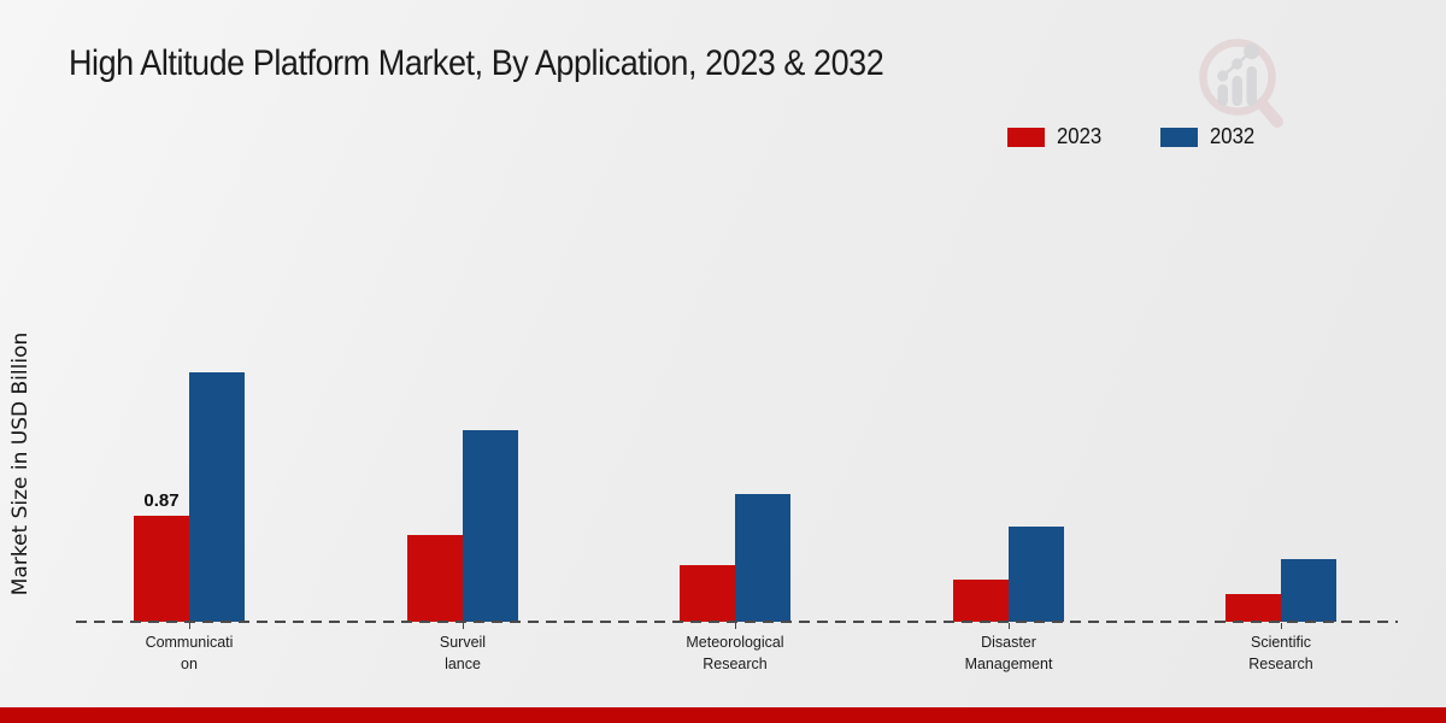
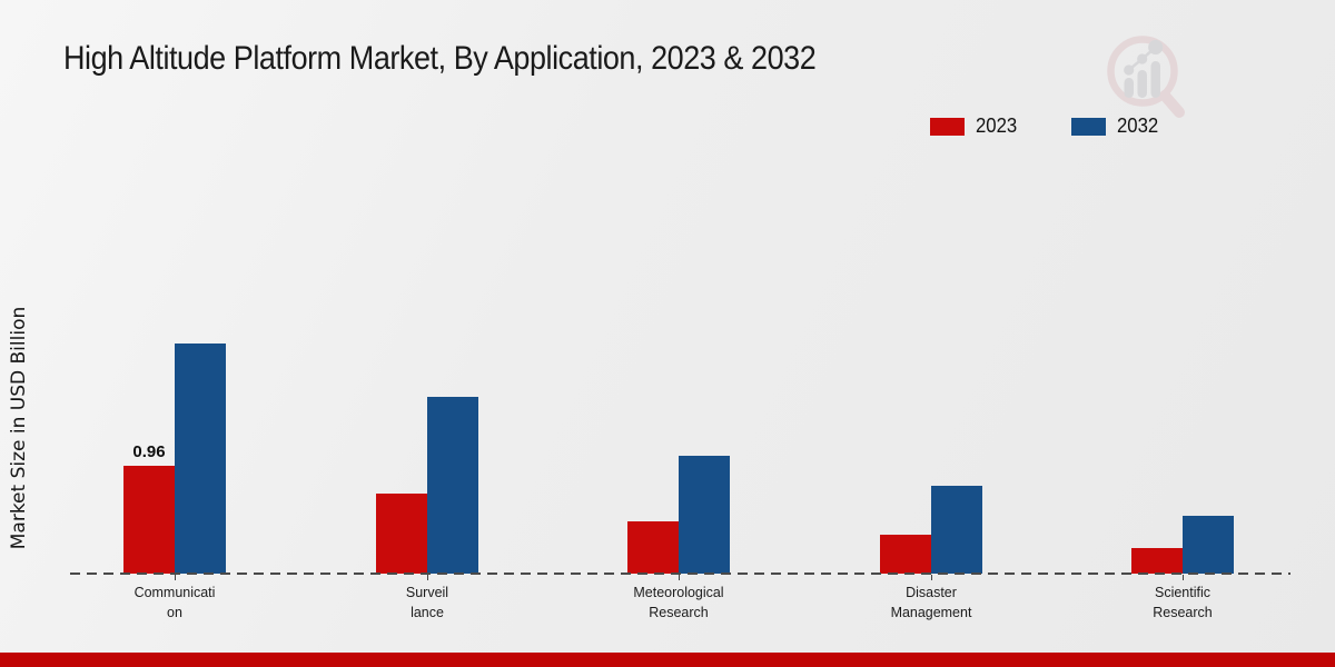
2023/Communication: 0.87 -> 0.96
